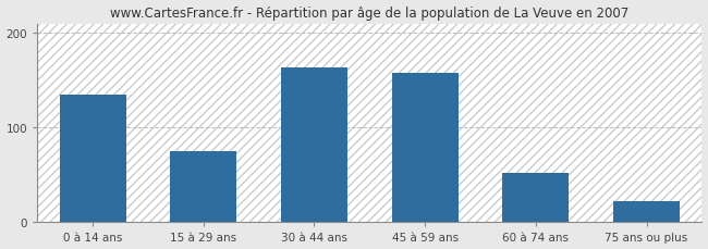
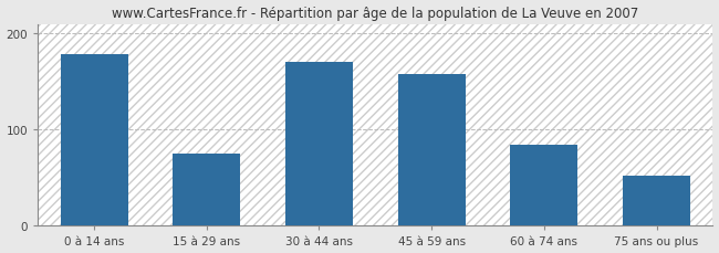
0 à 14 ans: 135 -> 178
30 à 44 ans: 163 -> 170
60 à 74 ans: 52 -> 84
75 ans ou plus: 22 -> 52
